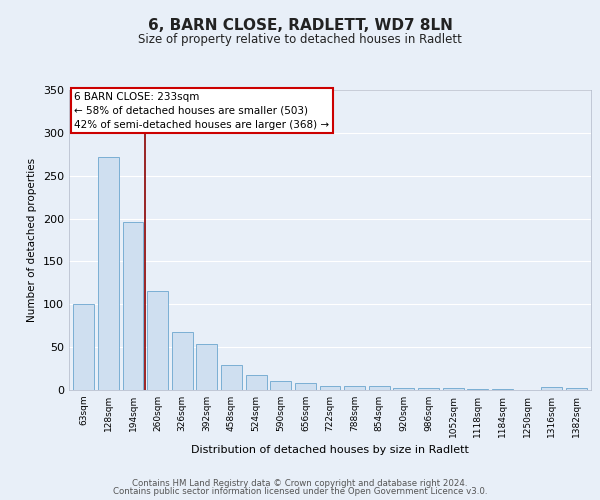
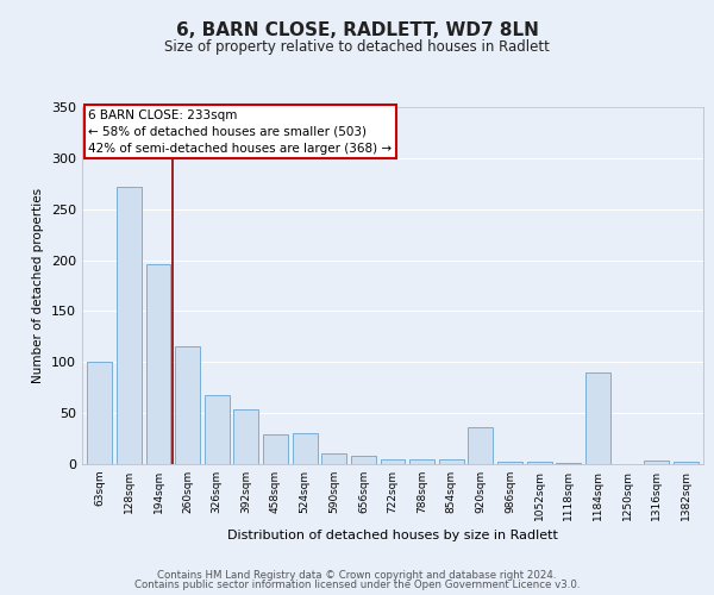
524sqm: 18 -> 30
920sqm: 2 -> 36
1184sqm: 1 -> 90
